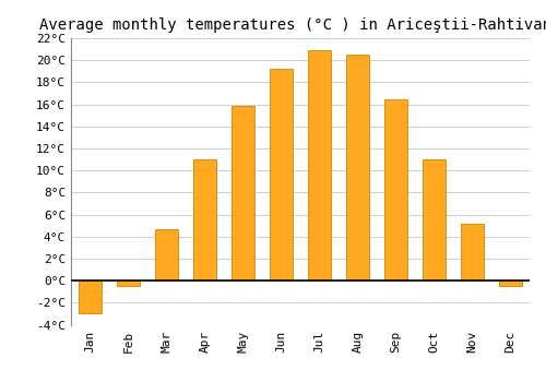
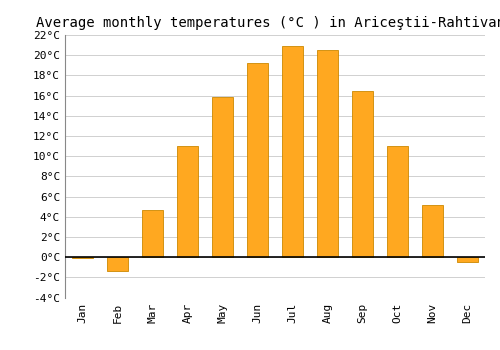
Jan: -3.0°C -> -0.1°C
Feb: -0.5°C -> -1.4°C
